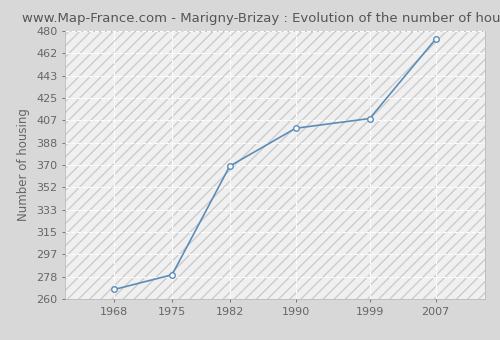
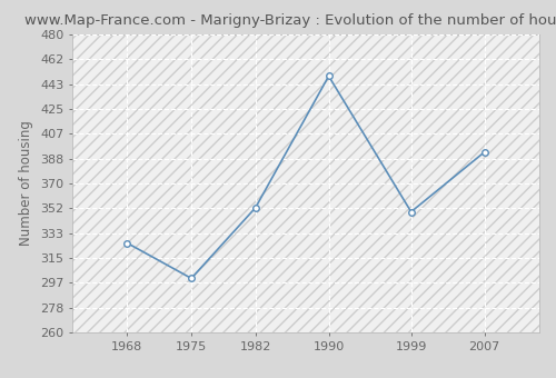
1968: 268 -> 326
1975: 280 -> 300
1982: 369 -> 352
1990: 400 -> 449
1999: 408 -> 349
2007: 473 -> 393
